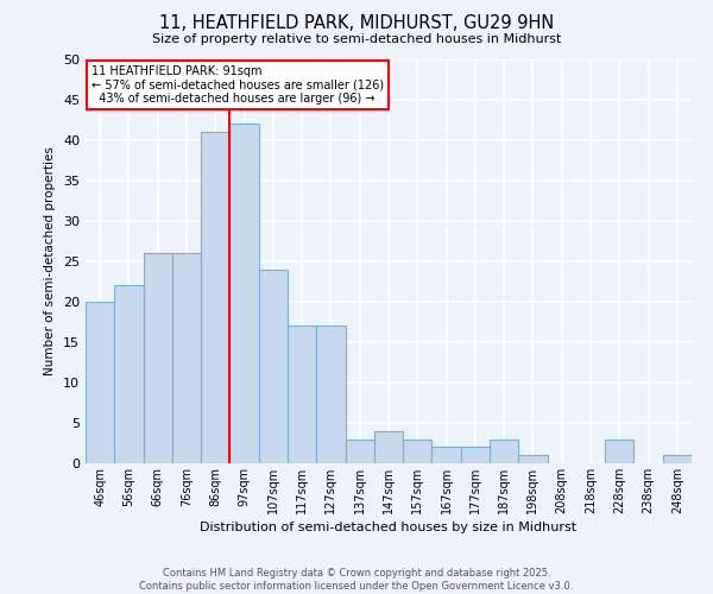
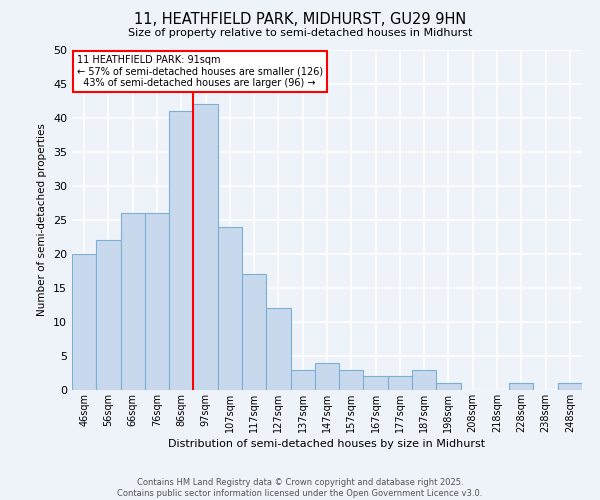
127sqm: 17 -> 12
228sqm: 3 -> 1
